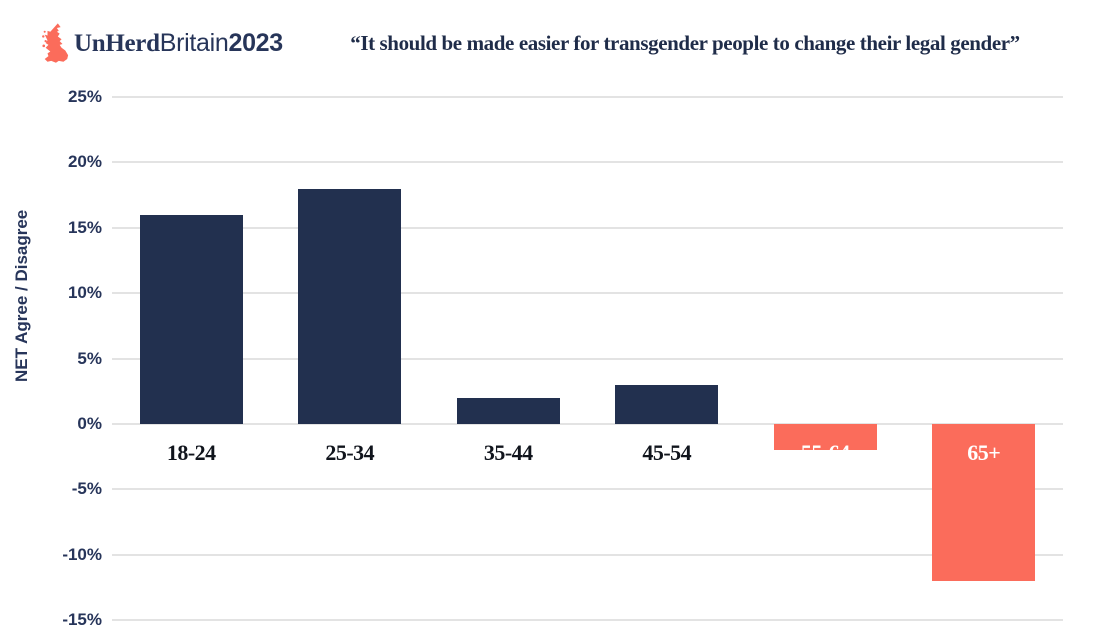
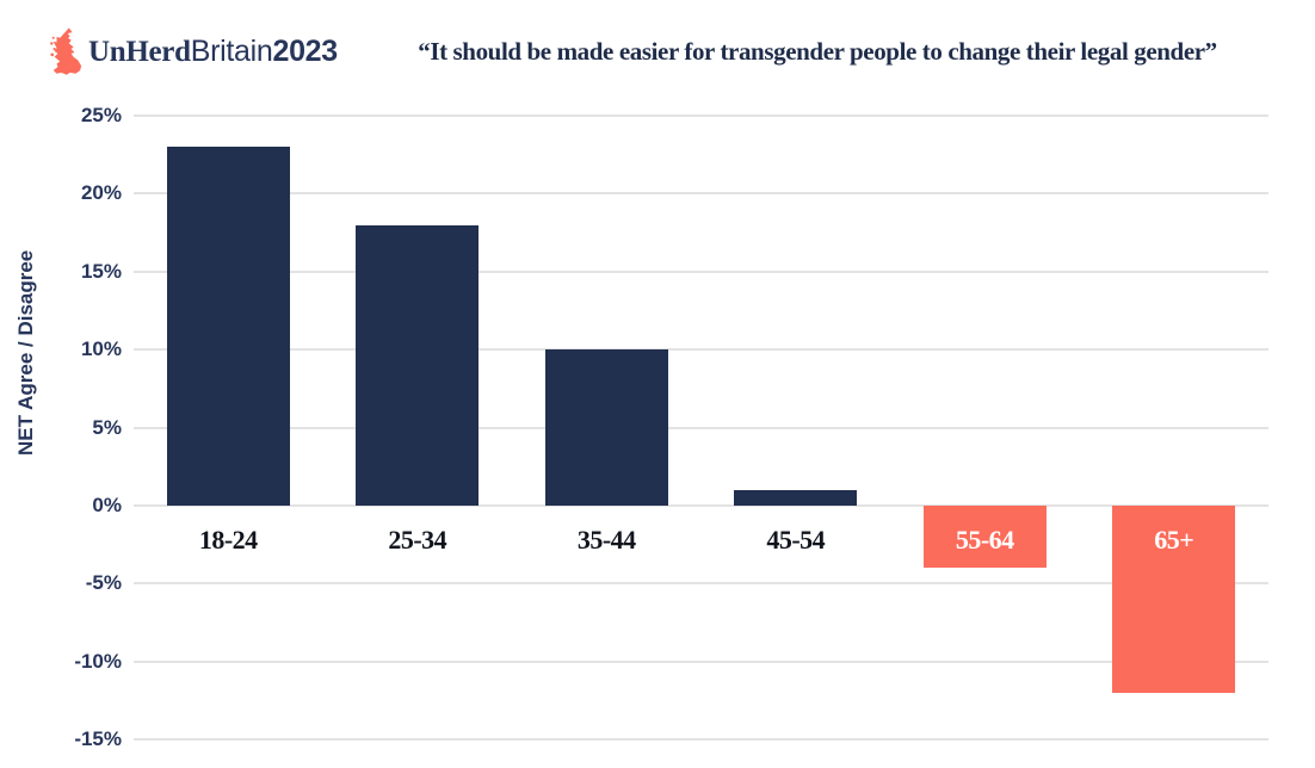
18-24: 16% -> 23%
35-44: 2% -> 10%
45-54: 3% -> 1%
55-64: -2% -> -4%
